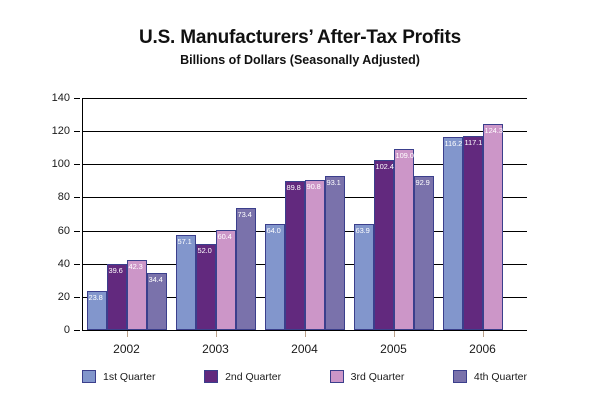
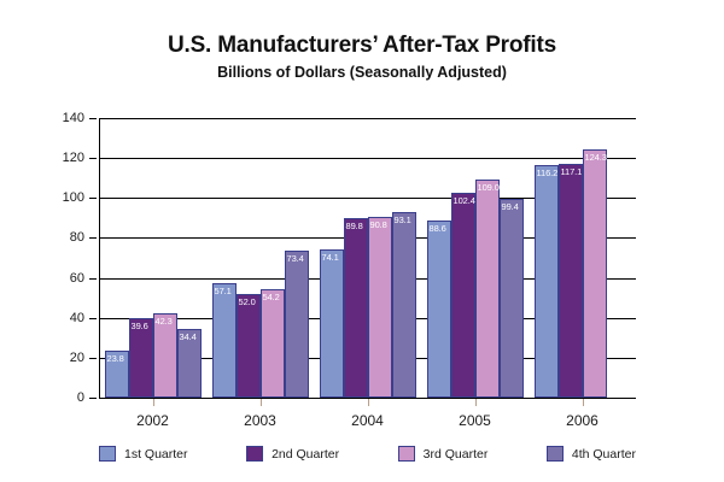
3rd Quarter/2003: 60.4 -> 54.2
1st Quarter/2004: 64.0 -> 74.1
1st Quarter/2005: 63.9 -> 88.6
4th Quarter/2005: 92.9 -> 99.4
